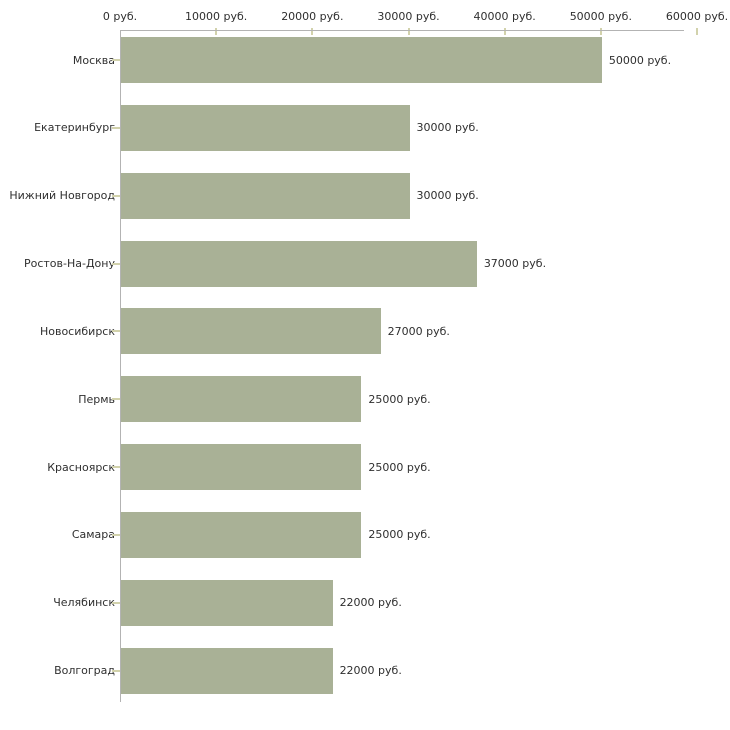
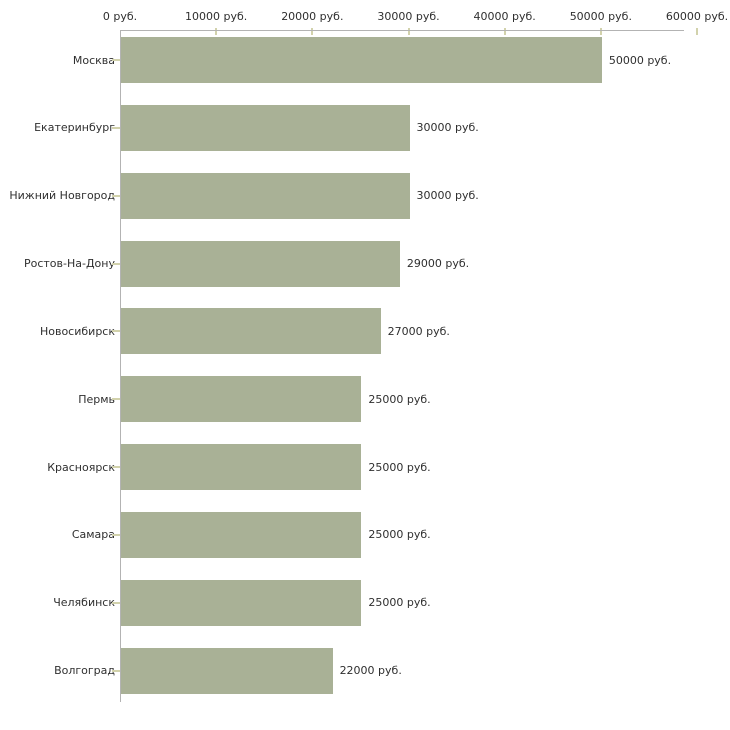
Ростов-На-Дону: 37000 -> 29000
Челябинск: 22000 -> 25000
